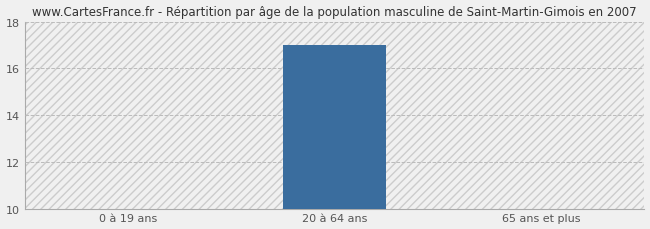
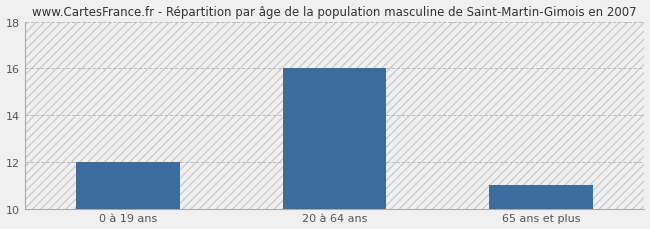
0 à 19 ans: 10 -> 12
20 à 64 ans: 17 -> 16
65 ans et plus: 10 -> 11
